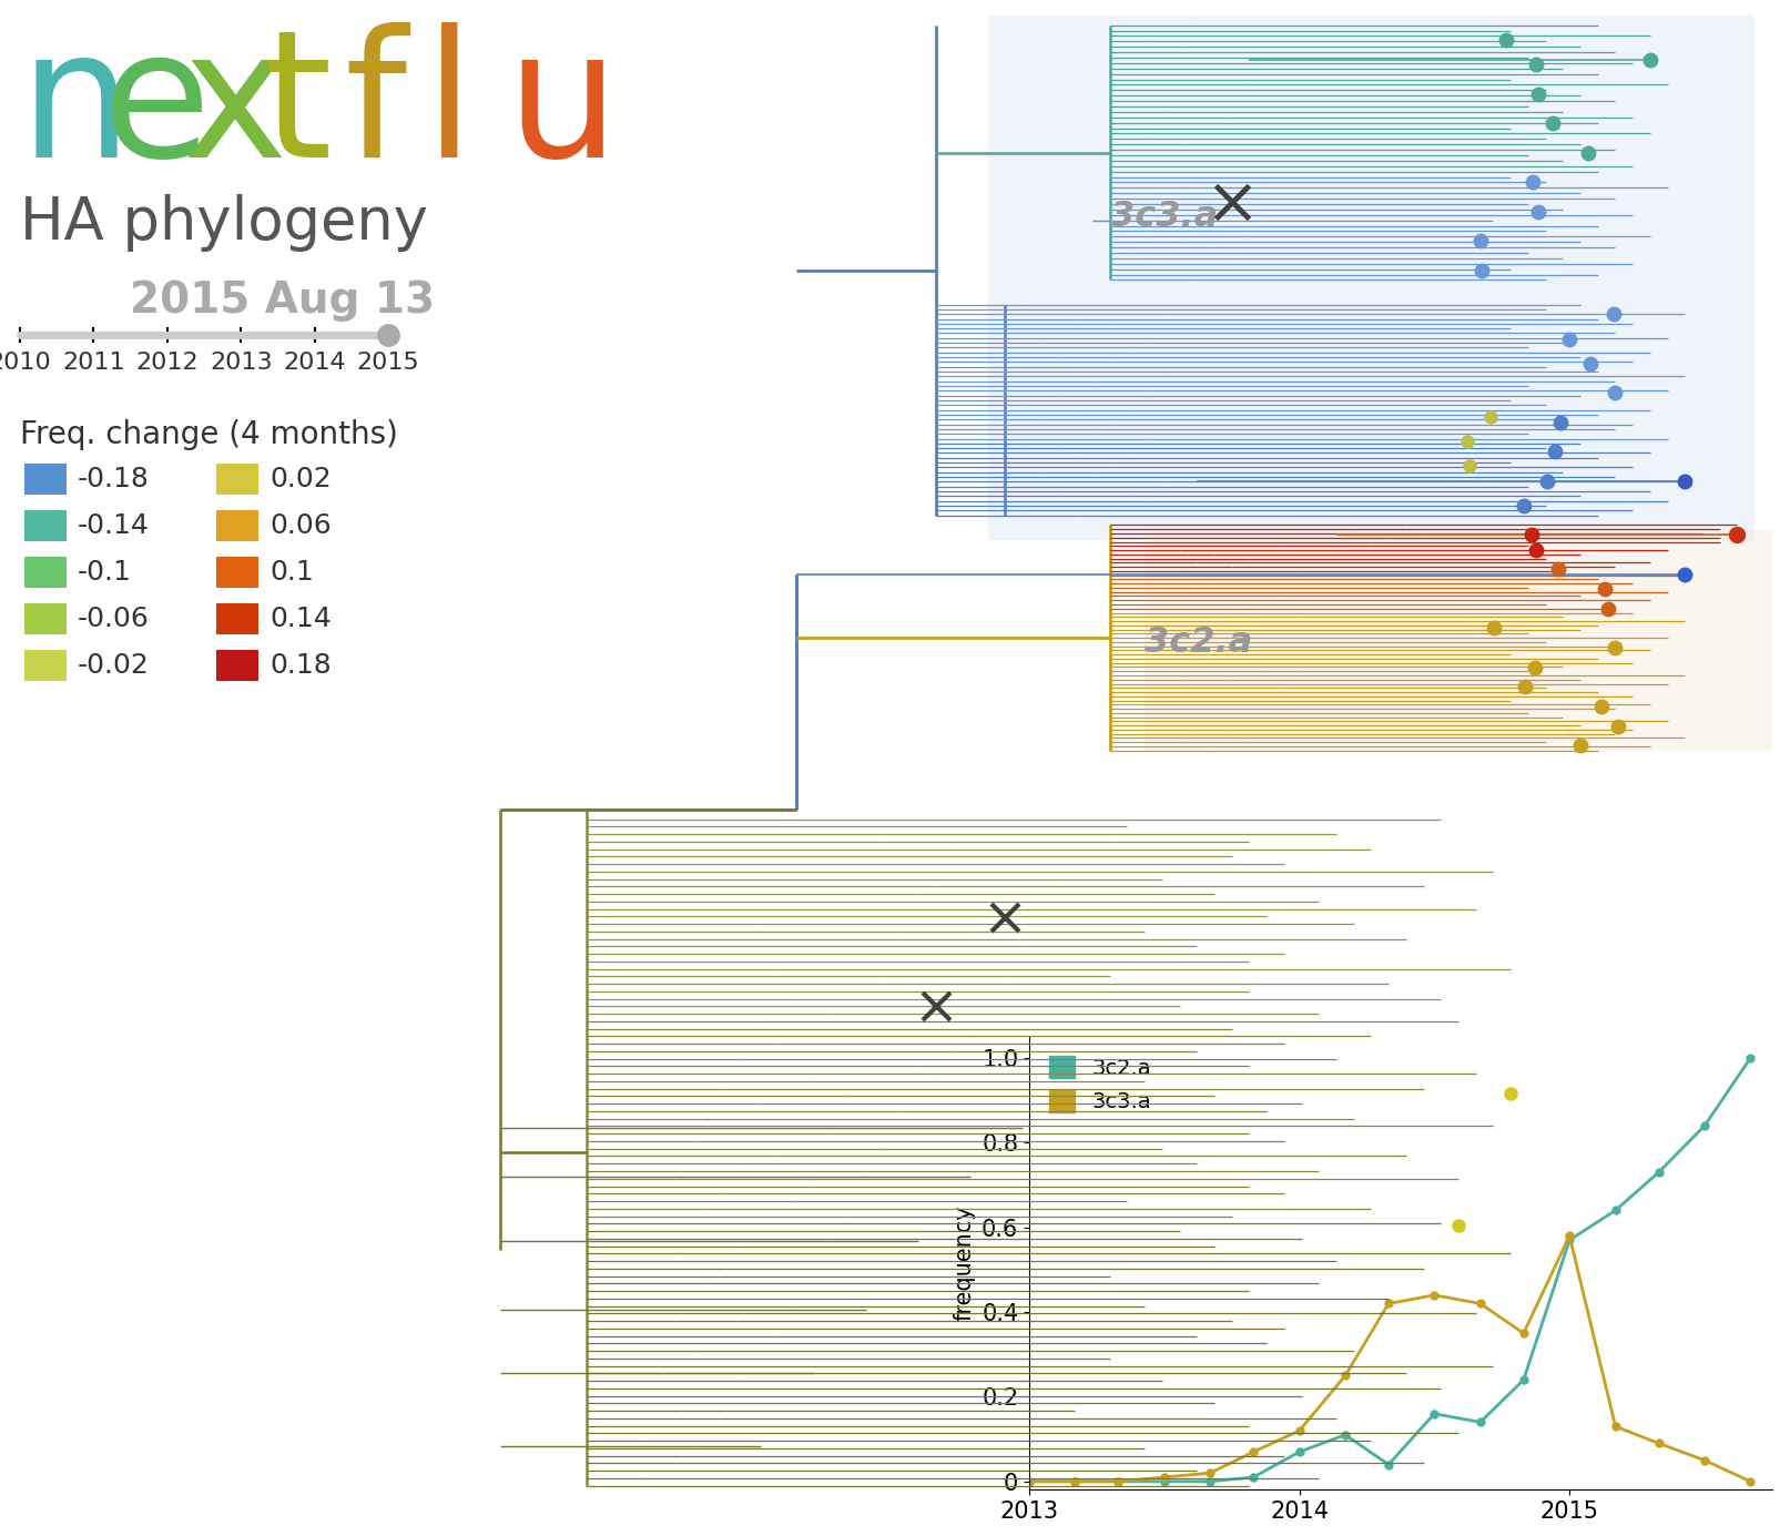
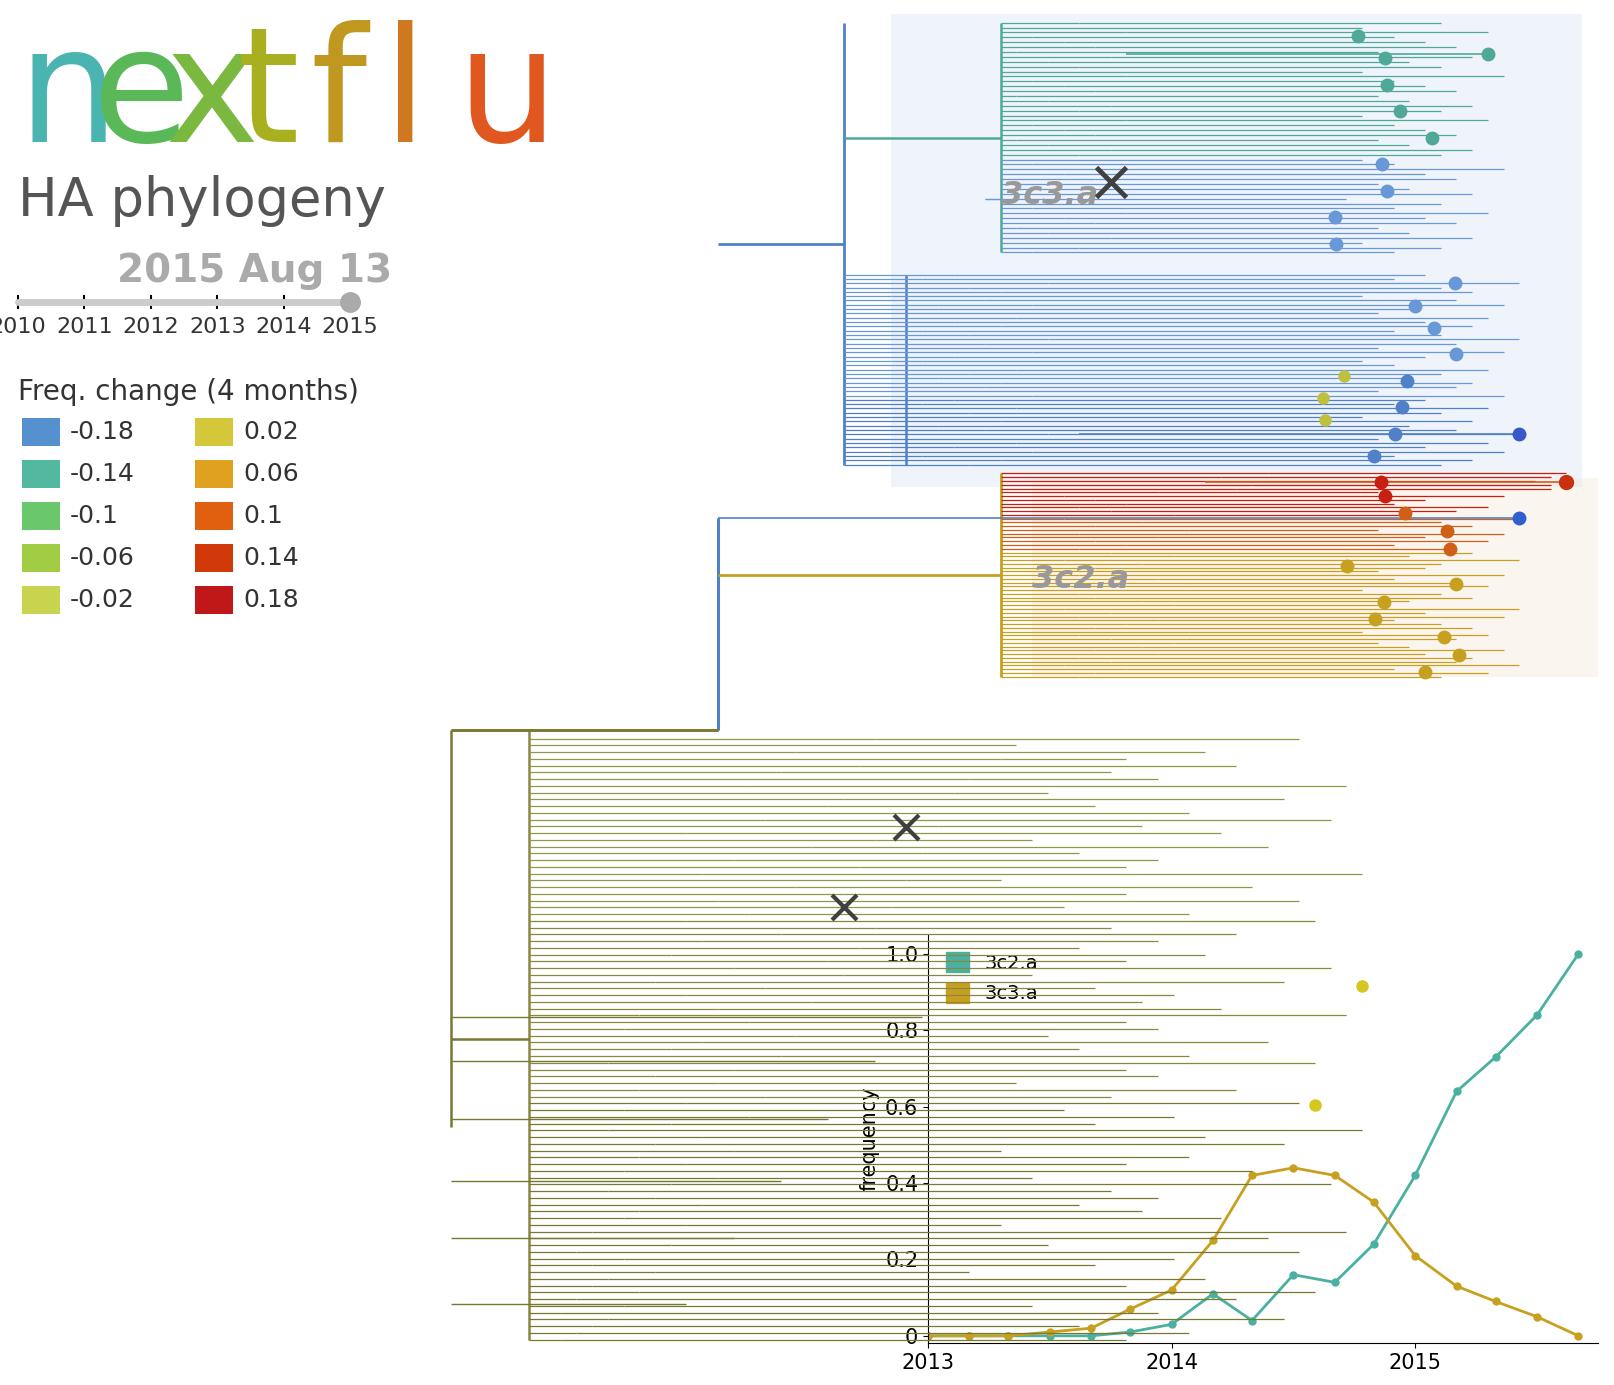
3c2.a/2014: 0.07 -> 0.03
3c2.a/2015: 0.57 -> 0.42
3c3.a/2015: 0.58 -> 0.21
